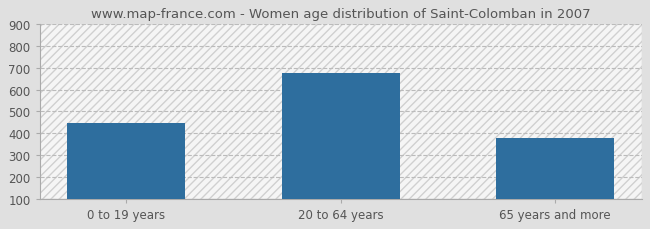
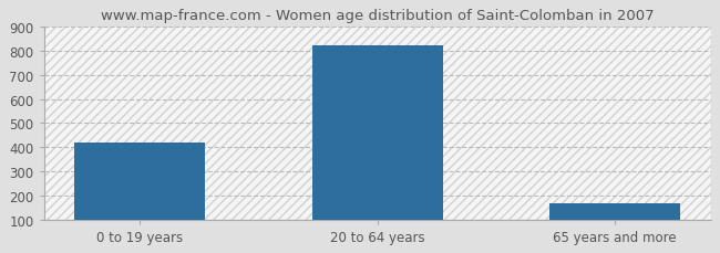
0 to 19 years: 445 -> 420
20 to 64 years: 675 -> 822
65 years and more: 380 -> 165
